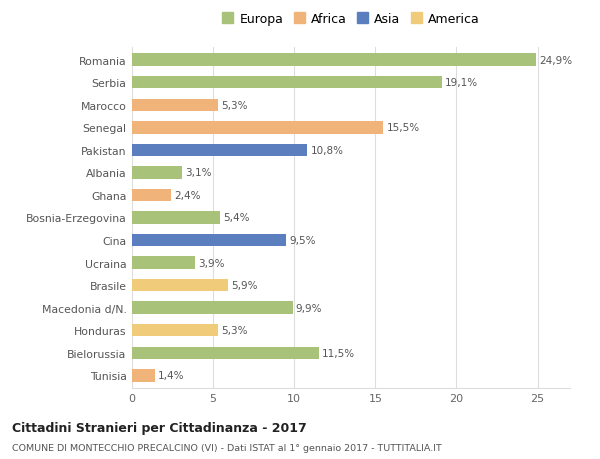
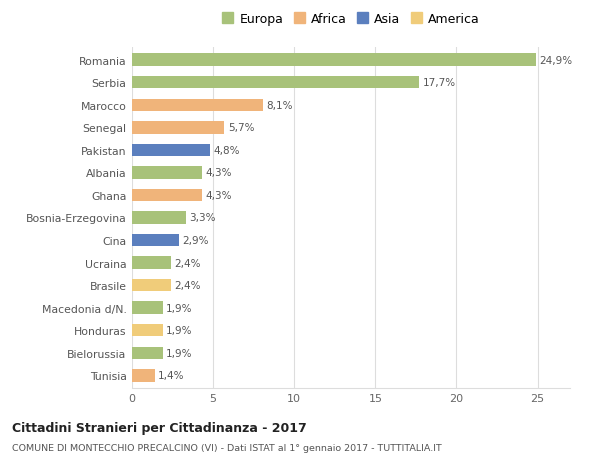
Serbia: 19,1% -> 17,7%
Marocco: 5,3% -> 8,1%
Senegal: 15,5% -> 5,7%
Pakistan: 10,8% -> 4,8%
Albania: 3,1% -> 4,3%
Ghana: 2,4% -> 4,3%
Bosnia-Erzegovina: 5,4% -> 3,3%
Cina: 9,5% -> 2,9%
Ucraina: 3,9% -> 2,4%
Brasile: 5,9% -> 2,4%
Macedonia d/N.: 9,9% -> 1,9%
Honduras: 5,3% -> 1,9%
Bielorussia: 11,5% -> 1,9%
